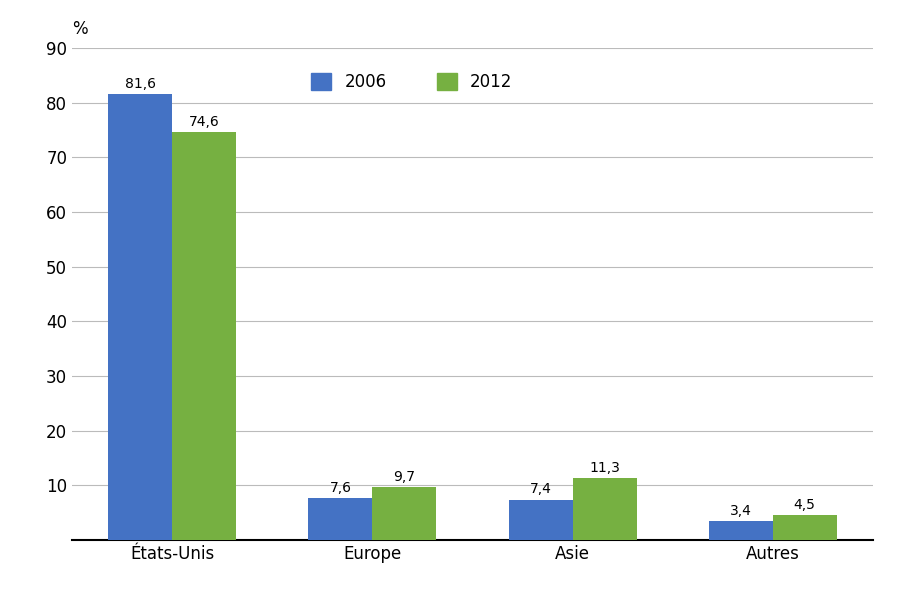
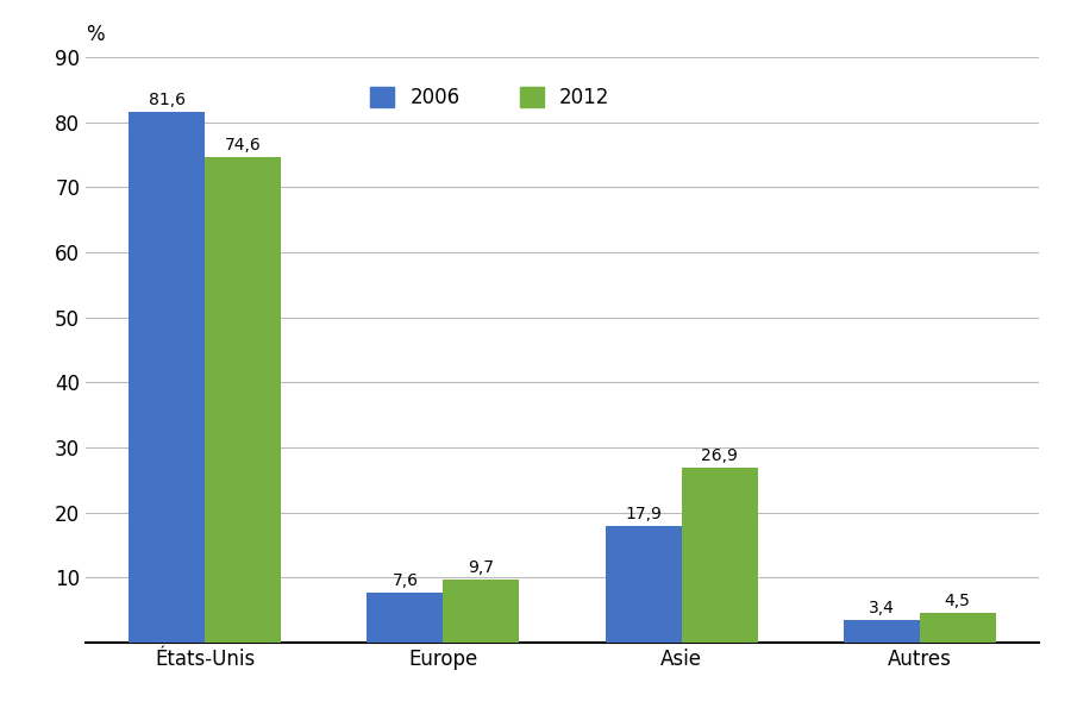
2006/Asie: 7,4 -> 17,9
2012/Asie: 11,3 -> 26,9
